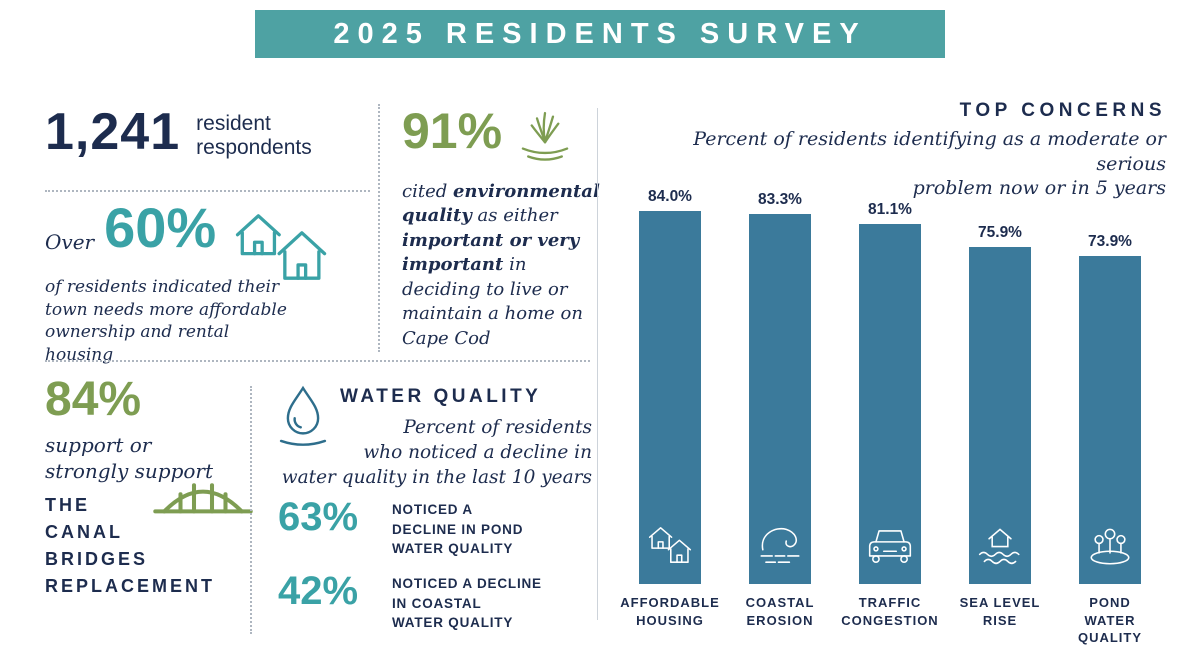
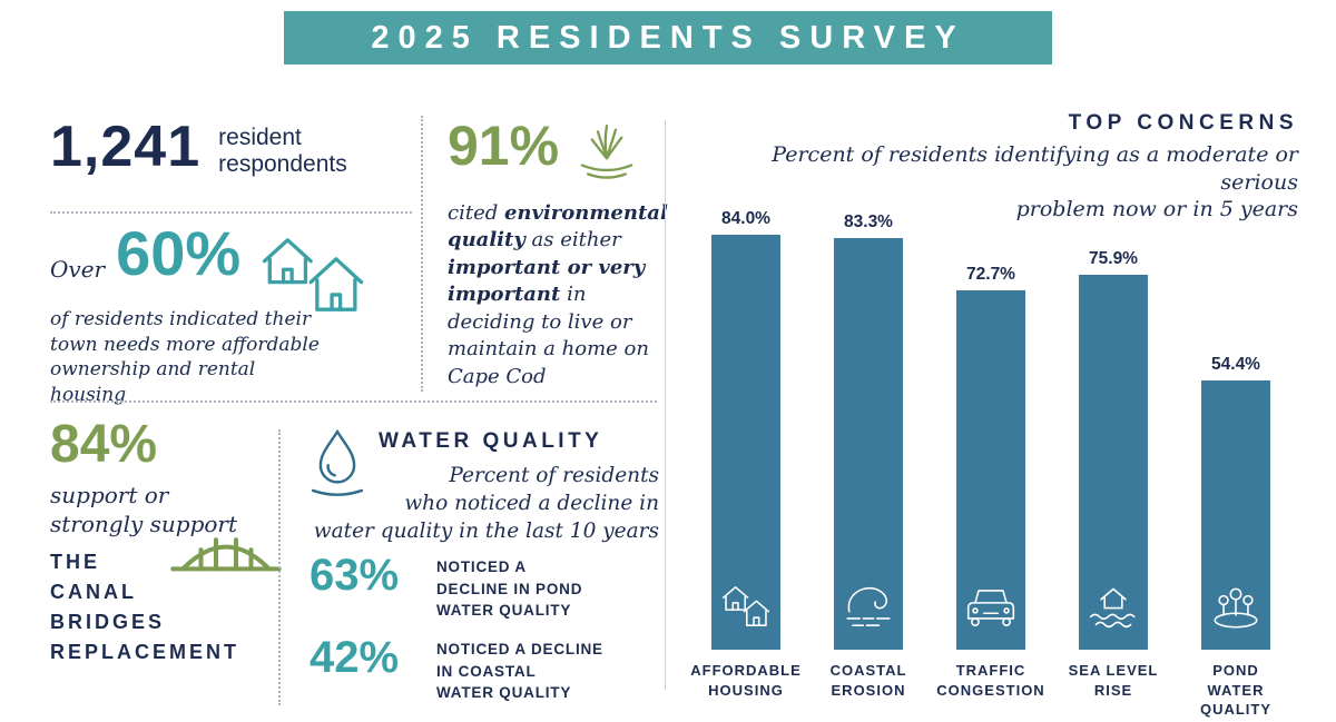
TRAFFIC CONGESTION: 81.1% -> 72.7%
POND WATER QUALITY: 73.9% -> 54.4%
